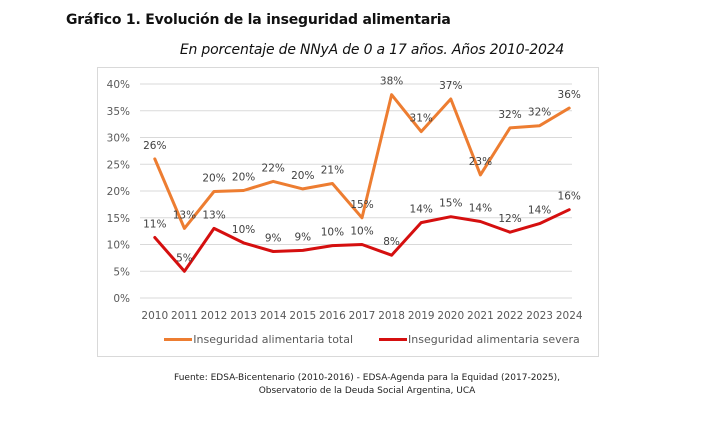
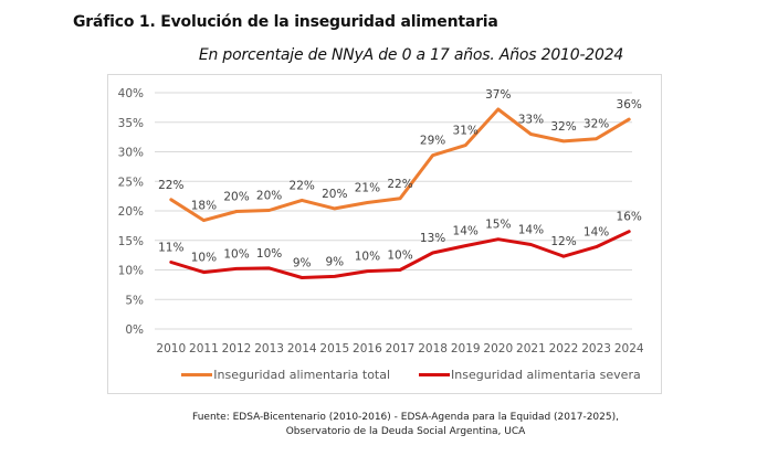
Inseguridad alimentaria total/2010: 26% -> 22%
Inseguridad alimentaria total/2011: 13% -> 18%
Inseguridad alimentaria severa/2011: 5% -> 10%
Inseguridad alimentaria severa/2012: 13% -> 10%
Inseguridad alimentaria total/2017: 15% -> 22%
Inseguridad alimentaria total/2018: 38% -> 29%
Inseguridad alimentaria severa/2018: 8% -> 13%
Inseguridad alimentaria total/2021: 23% -> 33%
